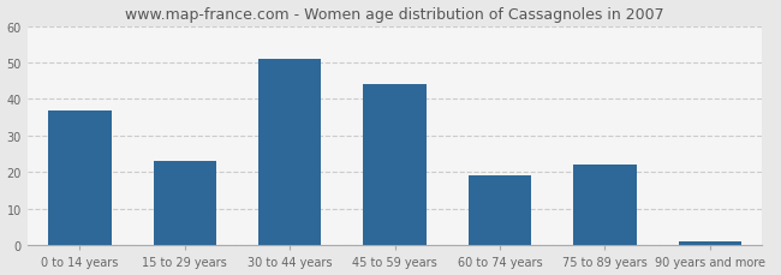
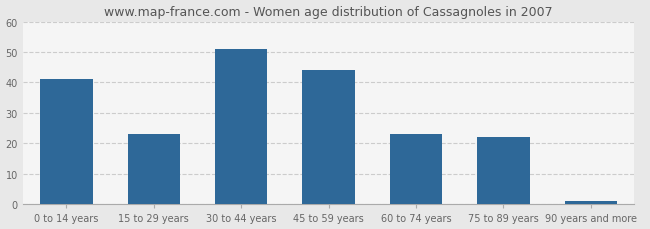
0 to 14 years: 37 -> 41
60 to 74 years: 19 -> 23
